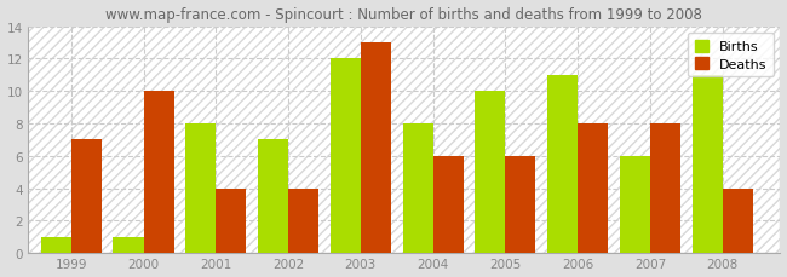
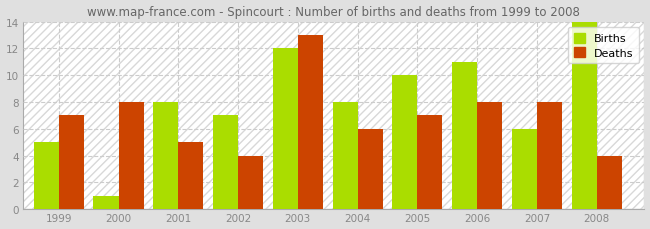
Births/1999: 1 -> 5
Deaths/2000: 10 -> 8
Deaths/2001: 4 -> 5
Deaths/2005: 6 -> 7
Births/2008: 11 -> 14
